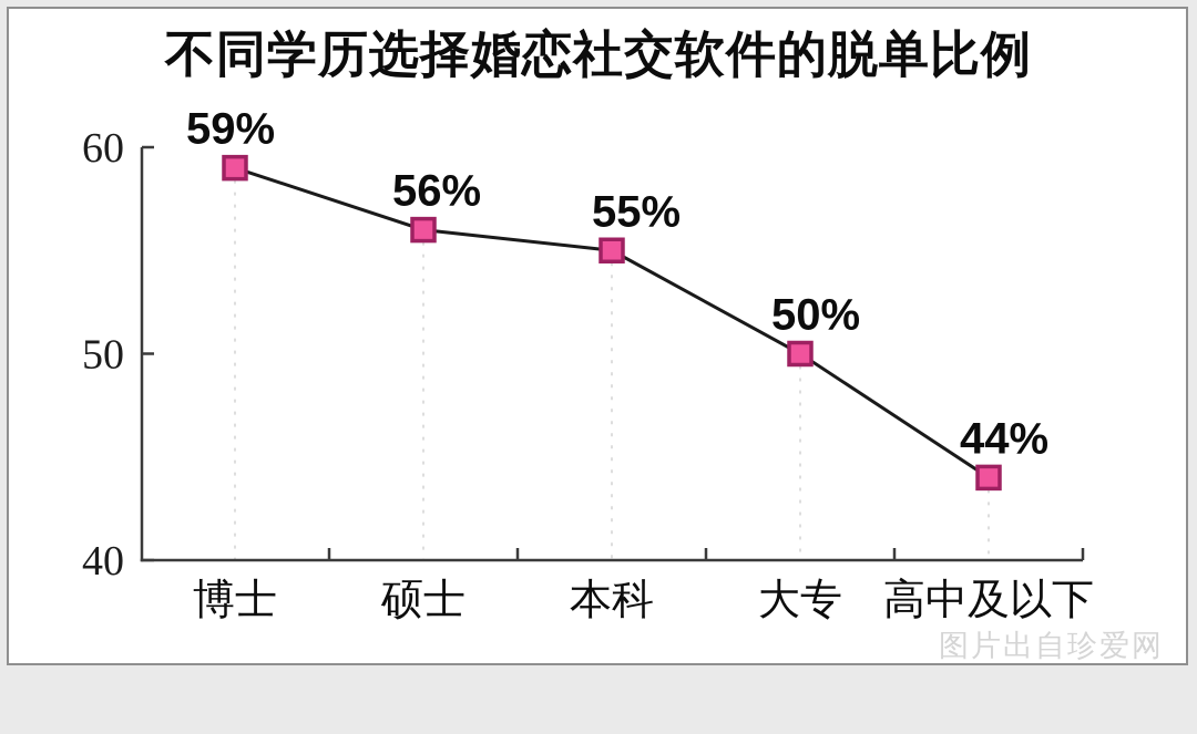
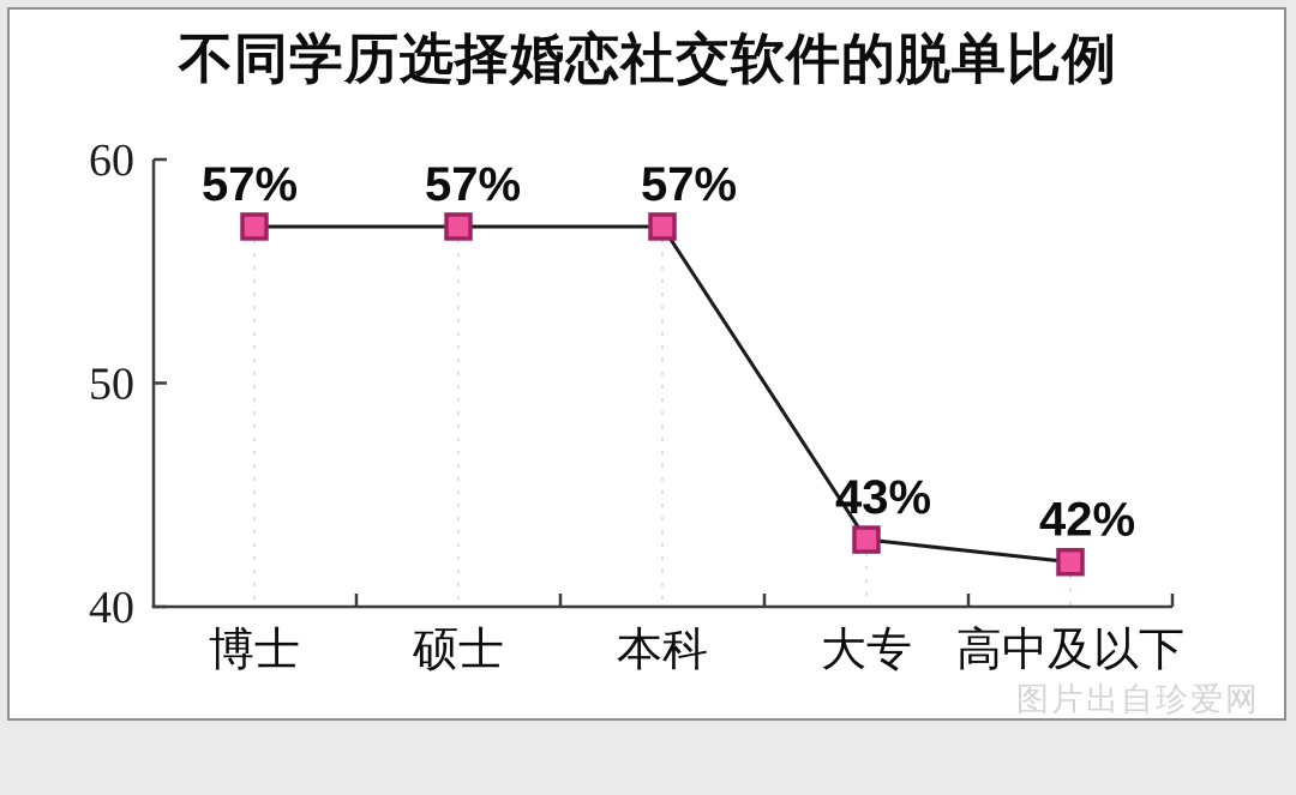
博士: 59% -> 57%
硕士: 56% -> 57%
本科: 55% -> 57%
大专: 50% -> 43%
高中及以下: 44% -> 42%
